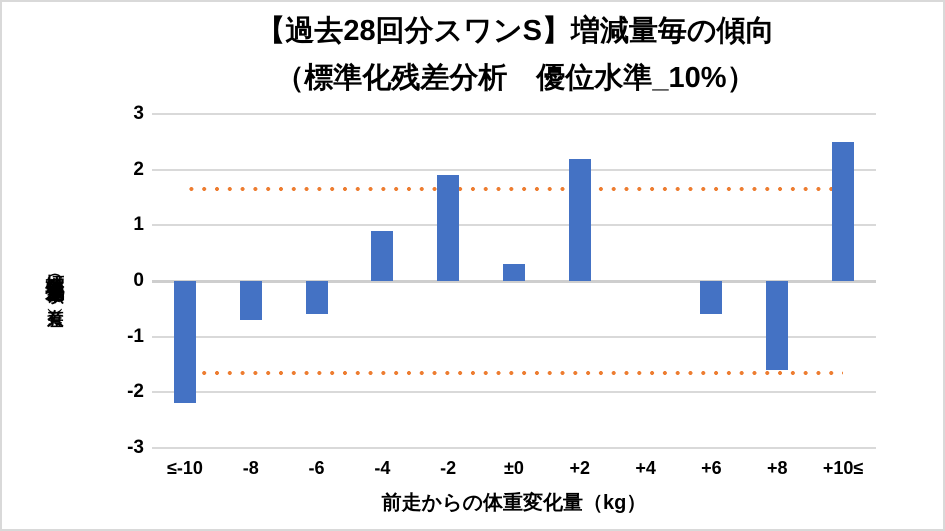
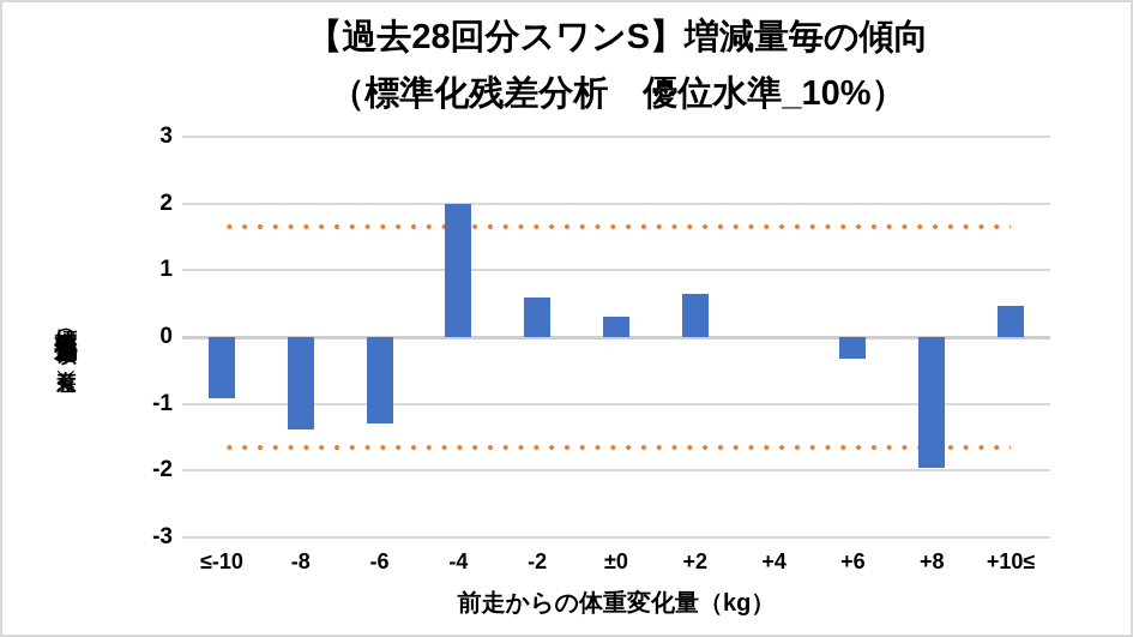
≤-10: -2.2 -> -0.9
-8: -0.7 -> -1.4
-6: -0.6 -> -1.3
-4: 0.9 -> 2.0
-2: 1.9 -> 0.6
+2: 2.2 -> 0.7
+6: -0.6 -> -0.3
+8: -1.6 -> -1.9
+10≤: 2.5 -> 0.5
